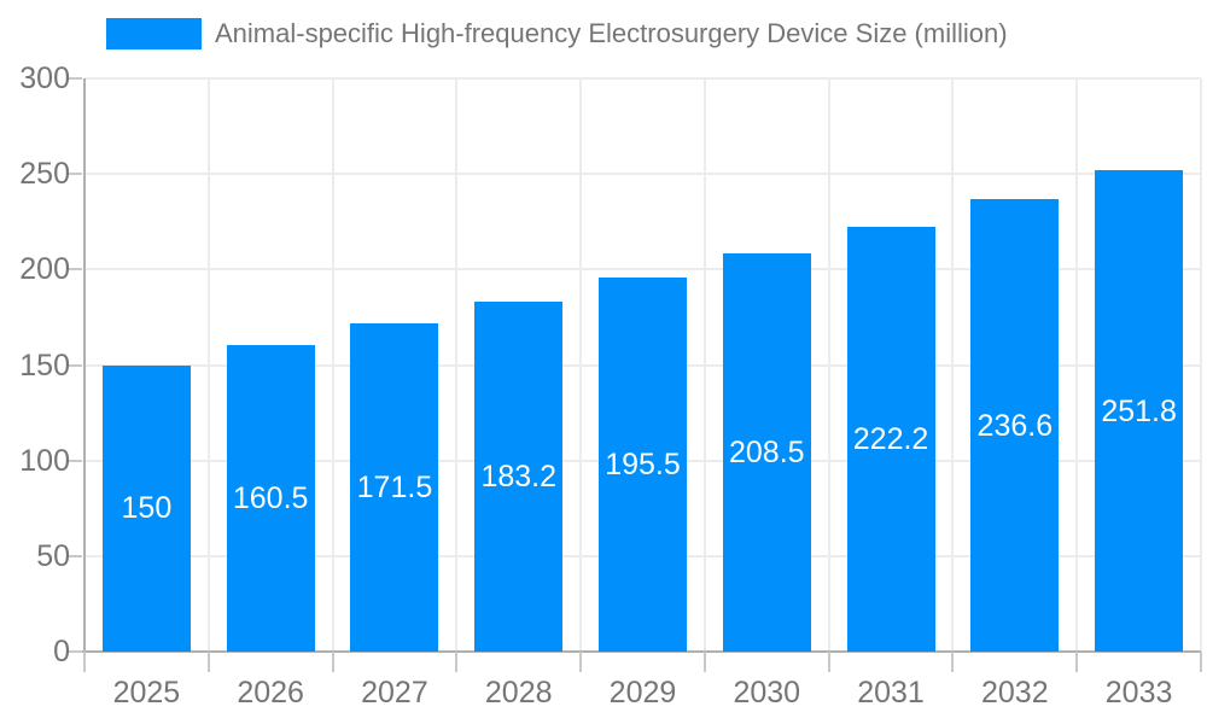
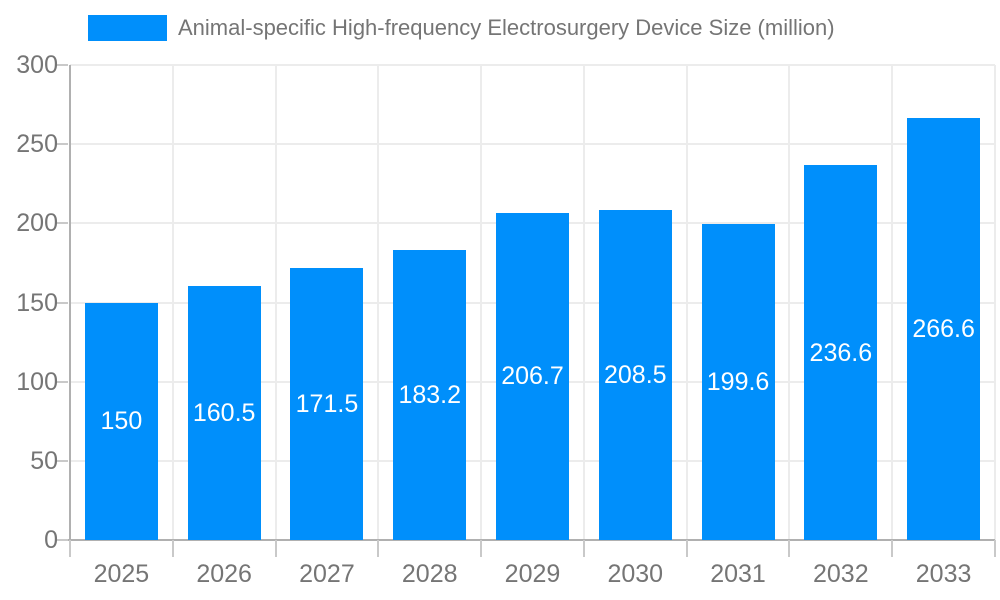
2029: 195.5 -> 206.7
2031: 222.2 -> 199.6
2033: 251.8 -> 266.6
